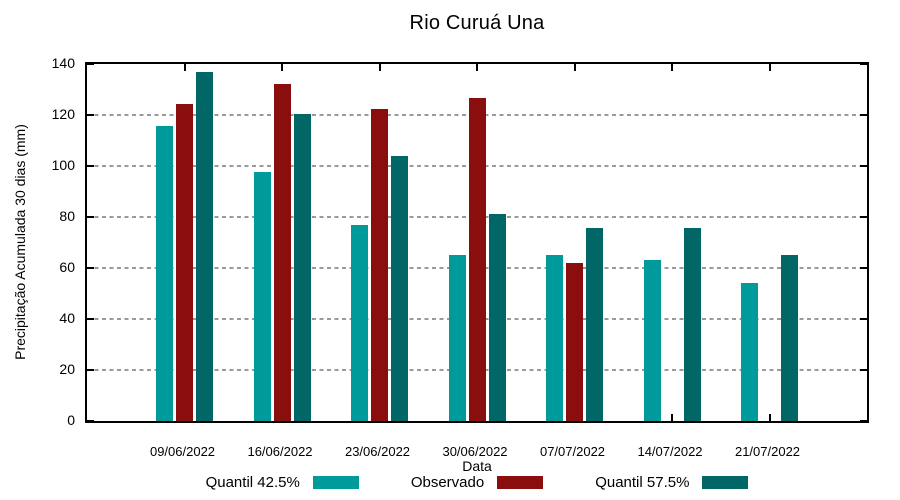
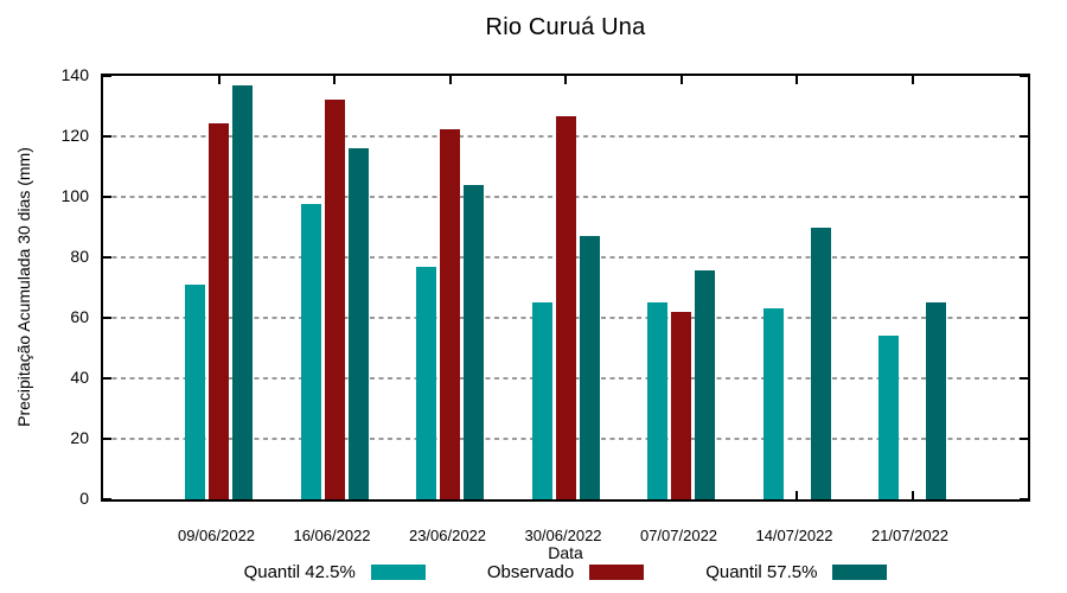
Quantil 42.5%/09/06/2022: 116 -> 71
Quantil 57.5%/16/06/2022: 120 -> 116
Quantil 57.5%/30/06/2022: 81 -> 87
Quantil 57.5%/14/07/2022: 76 -> 90
